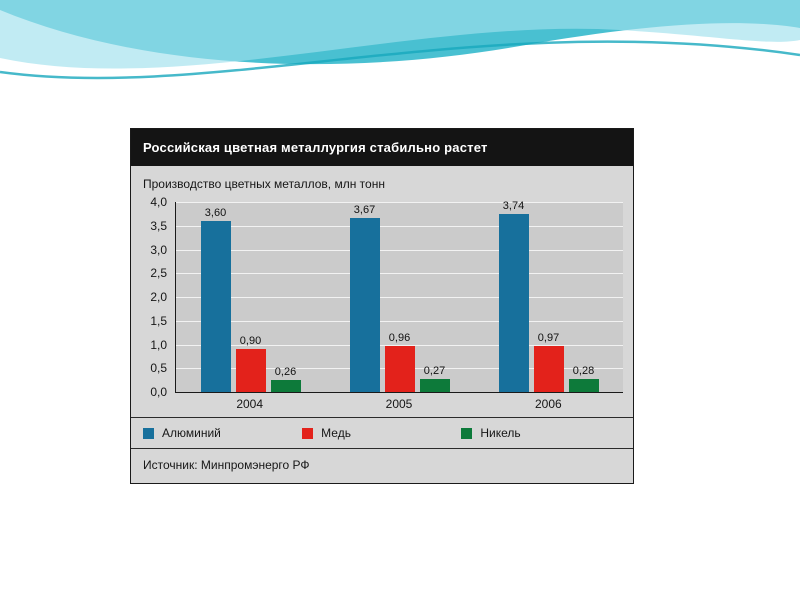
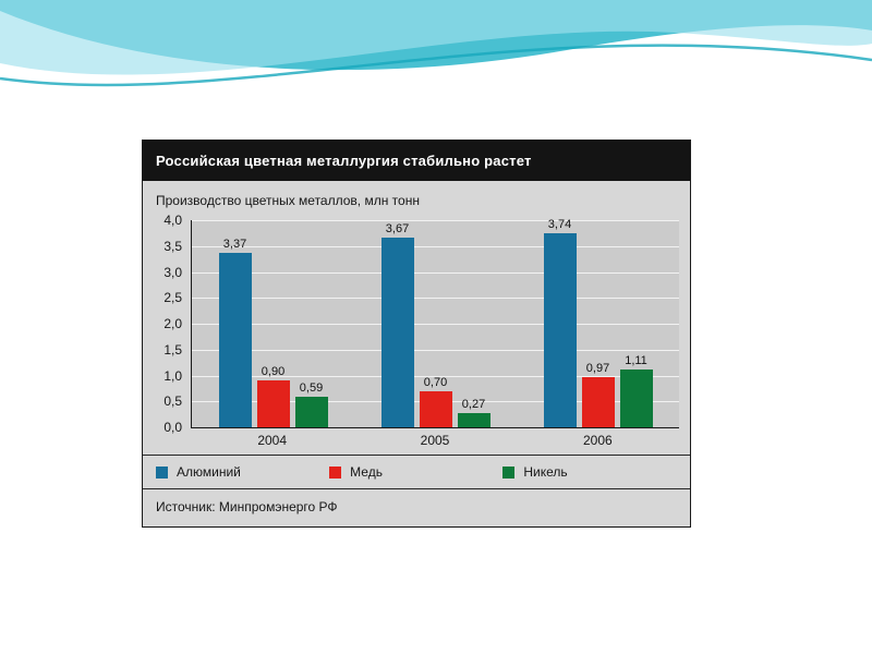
Алюминий/2004: 3,60 -> 3,37
Никель/2004: 0,26 -> 0,59
Медь/2005: 0,96 -> 0,70
Никель/2006: 0,28 -> 1,11
